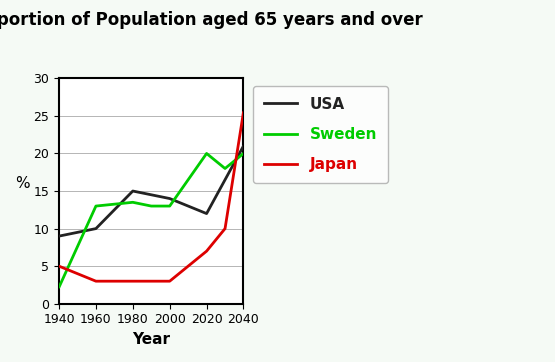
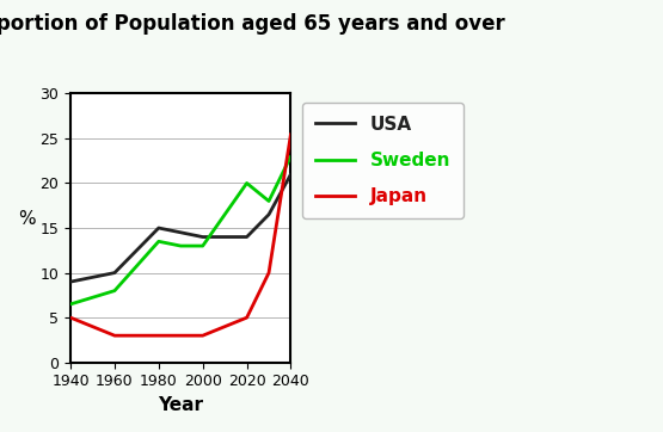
Sweden/1940: 2.2 -> 6.5
Sweden/1960: 13.0 -> 8.0
USA/2020: 12.0 -> 14.0
Japan/2020: 7.0 -> 5.0
Sweden/2040: 20.0 -> 23.0
